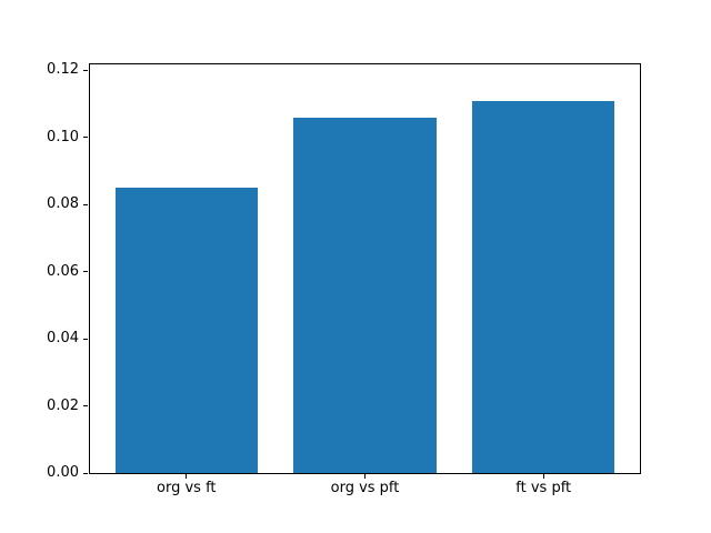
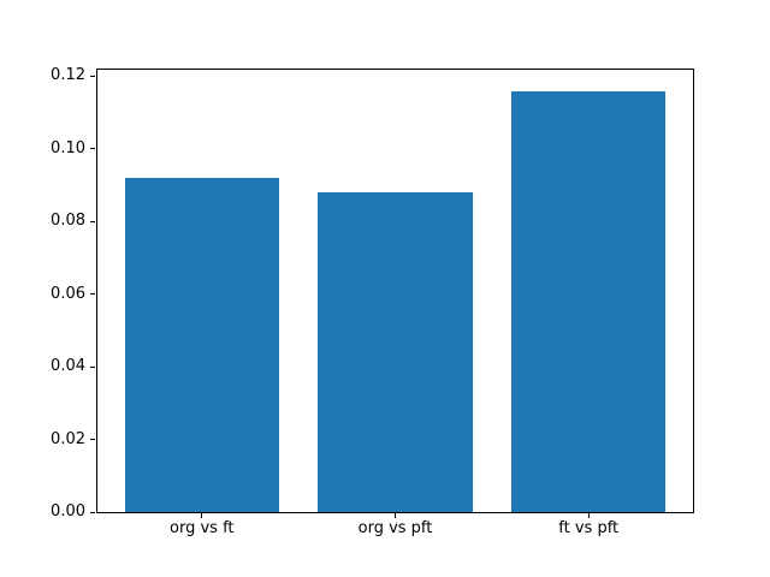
org vs ft: 0.085 -> 0.092
org vs pft: 0.106 -> 0.088
ft vs pft: 0.111 -> 0.116
